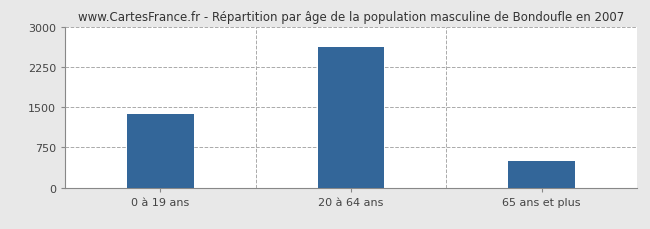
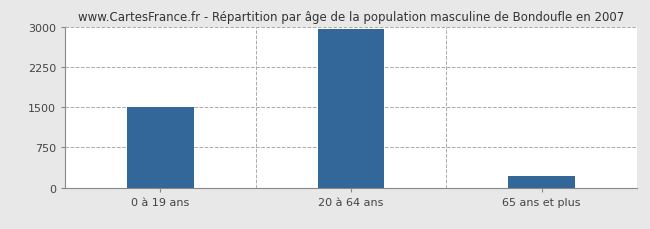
0 à 19 ans: 1380 -> 1510
20 à 64 ans: 2620 -> 2960
65 ans et plus: 500 -> 220
